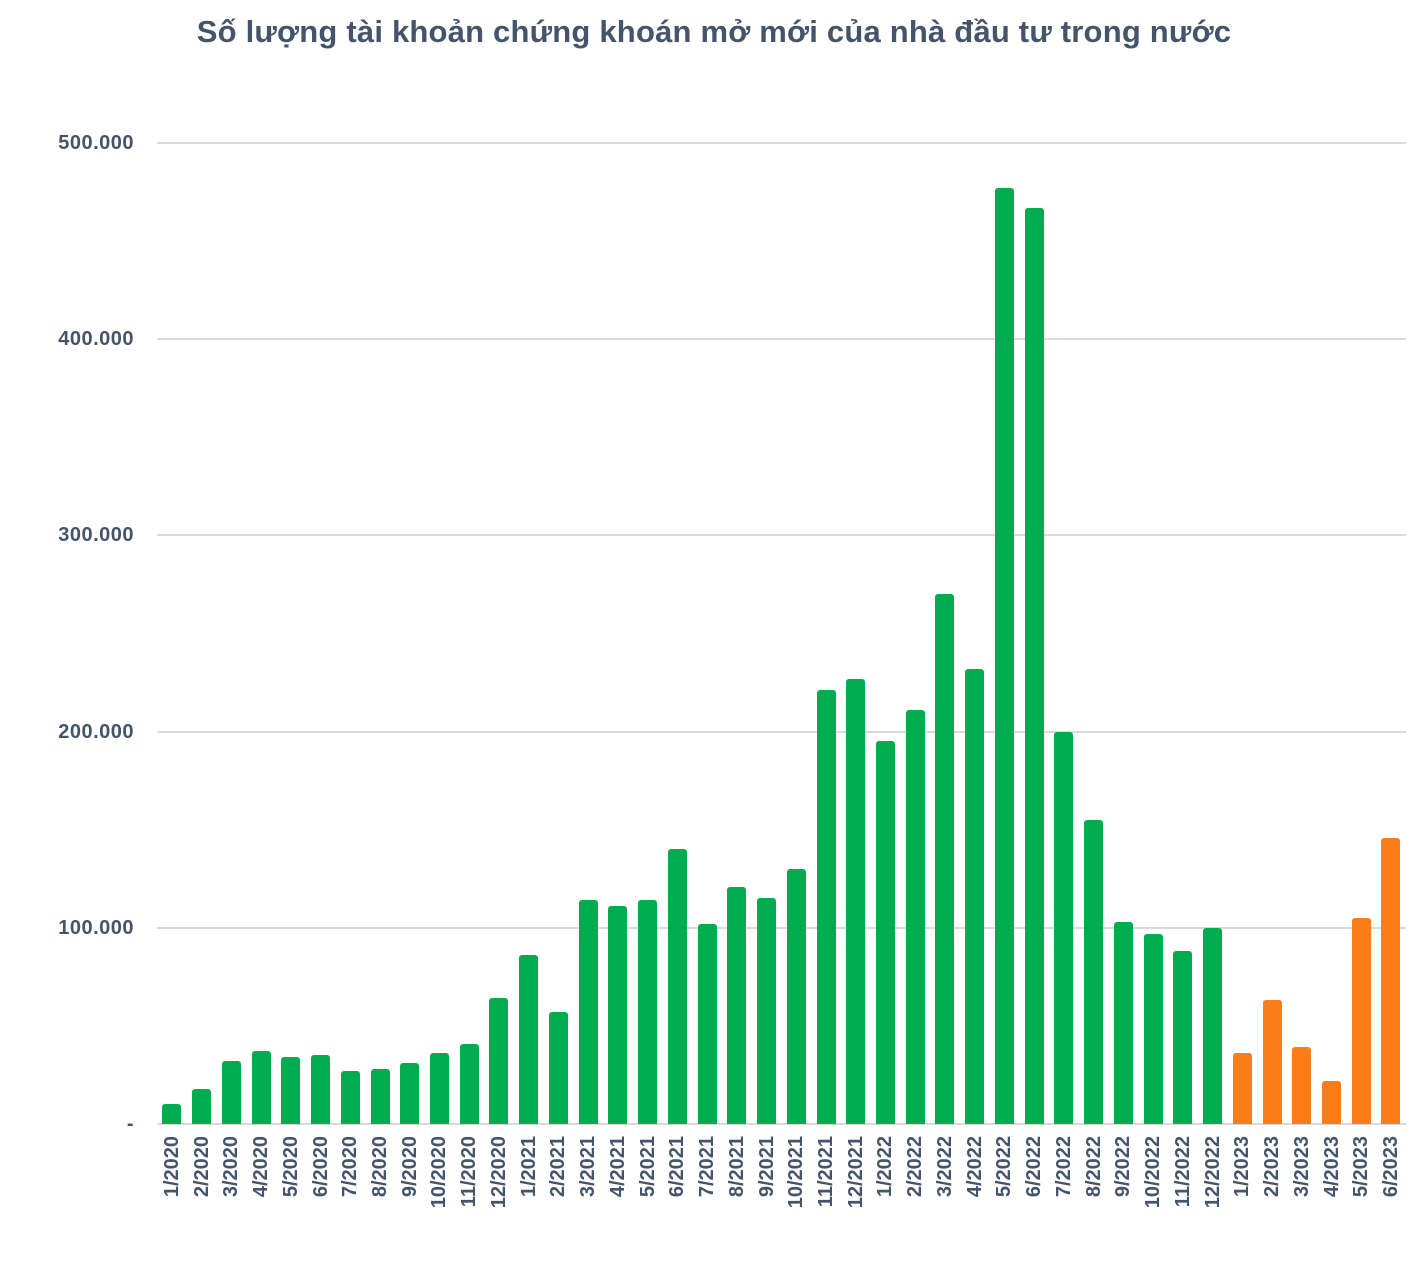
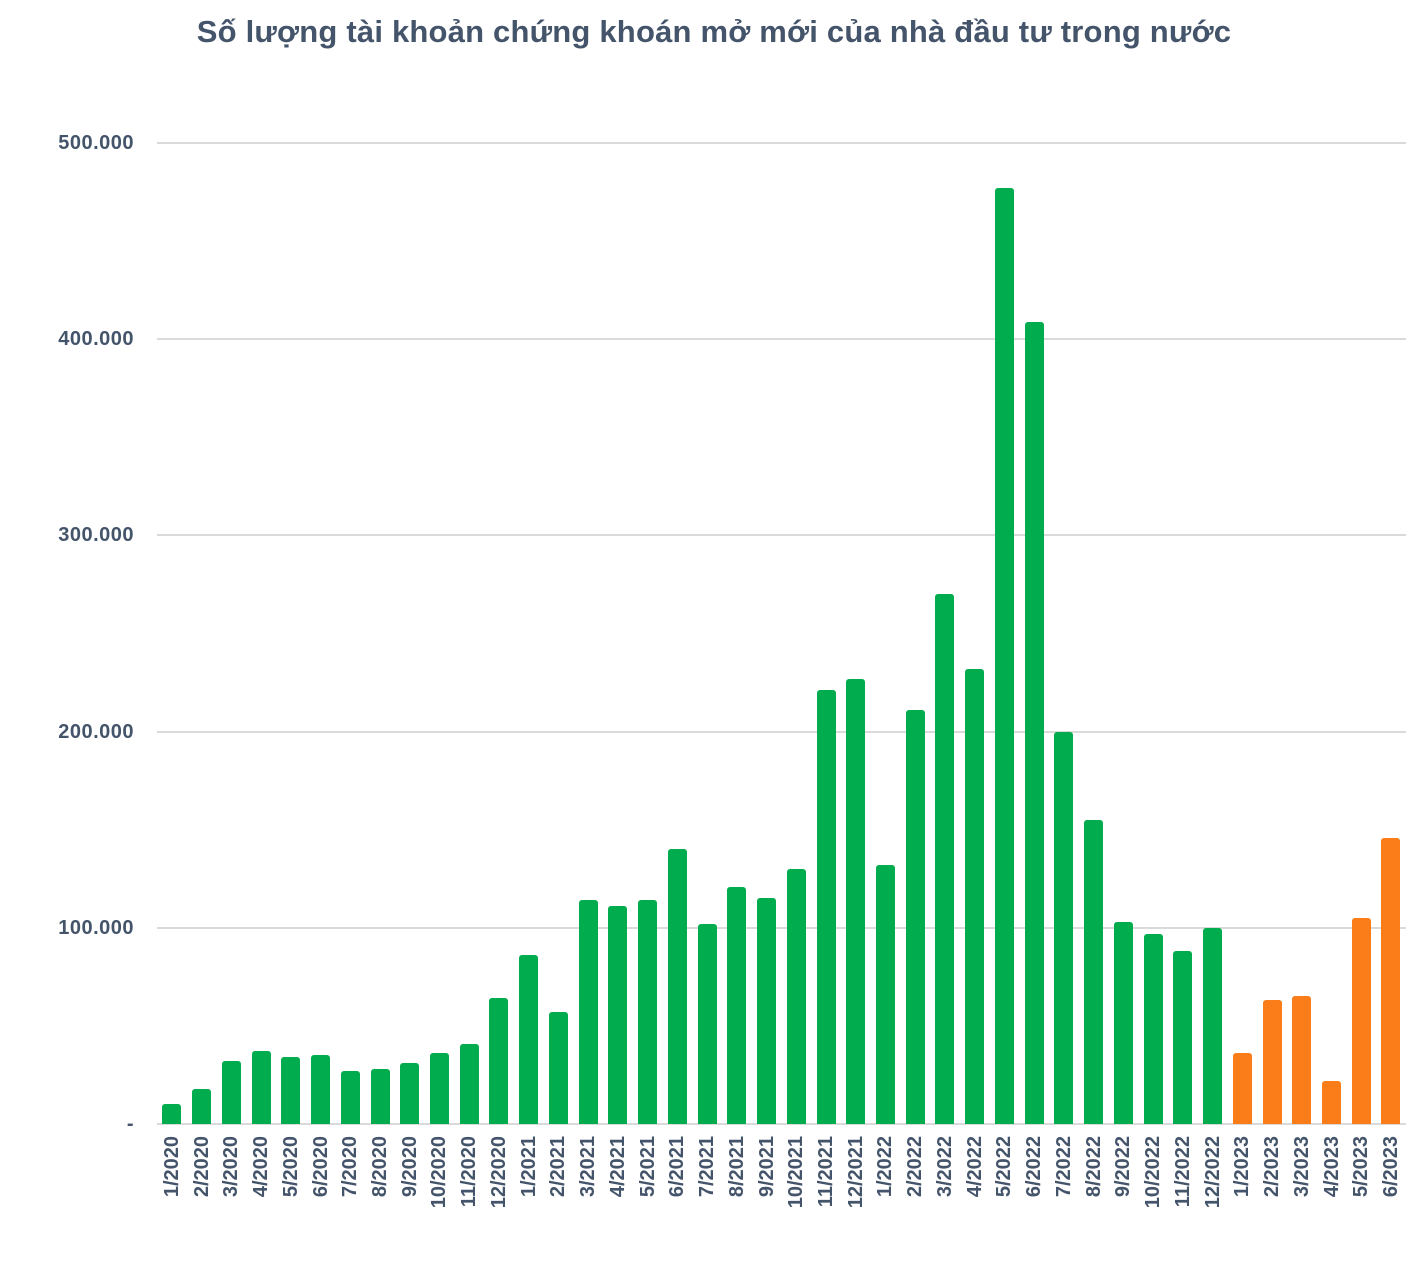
1/2022: 195000 -> 132000
6/2022: 467000 -> 409000
3/2023: 39000 -> 65000
